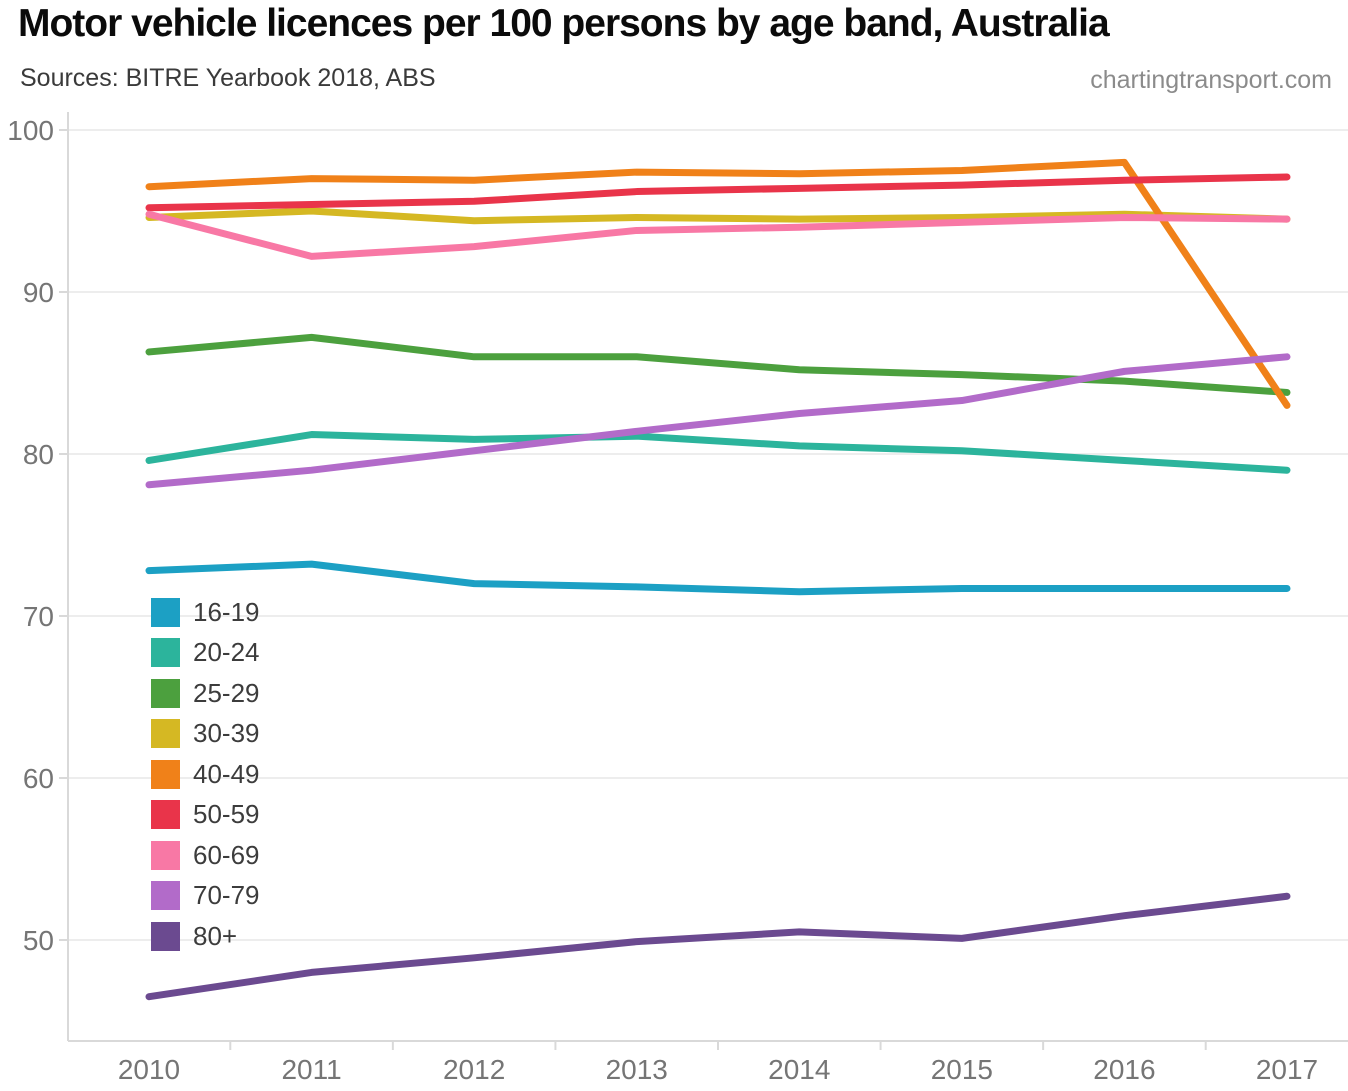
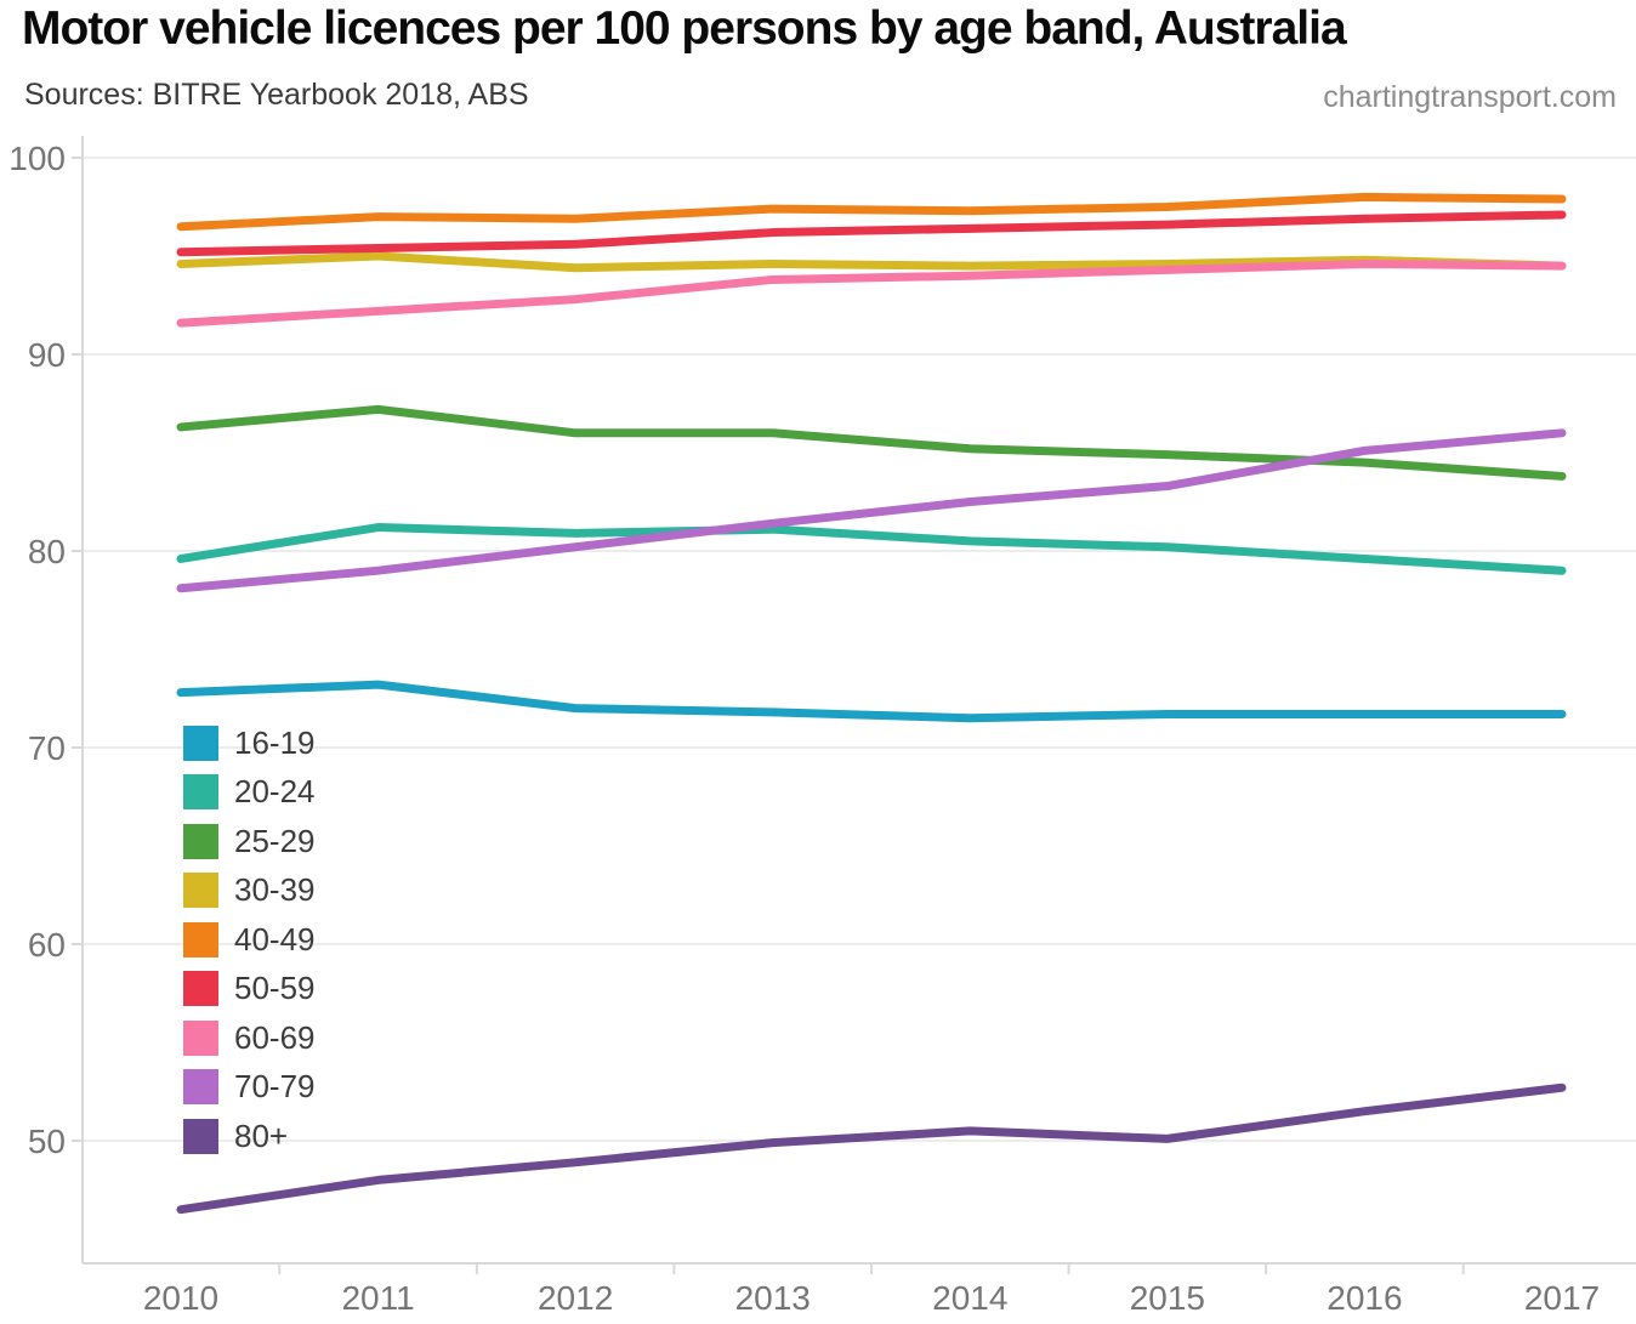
60-69/2010: 94.8 -> 91.6
40-49/2017: 83.0 -> 97.9
